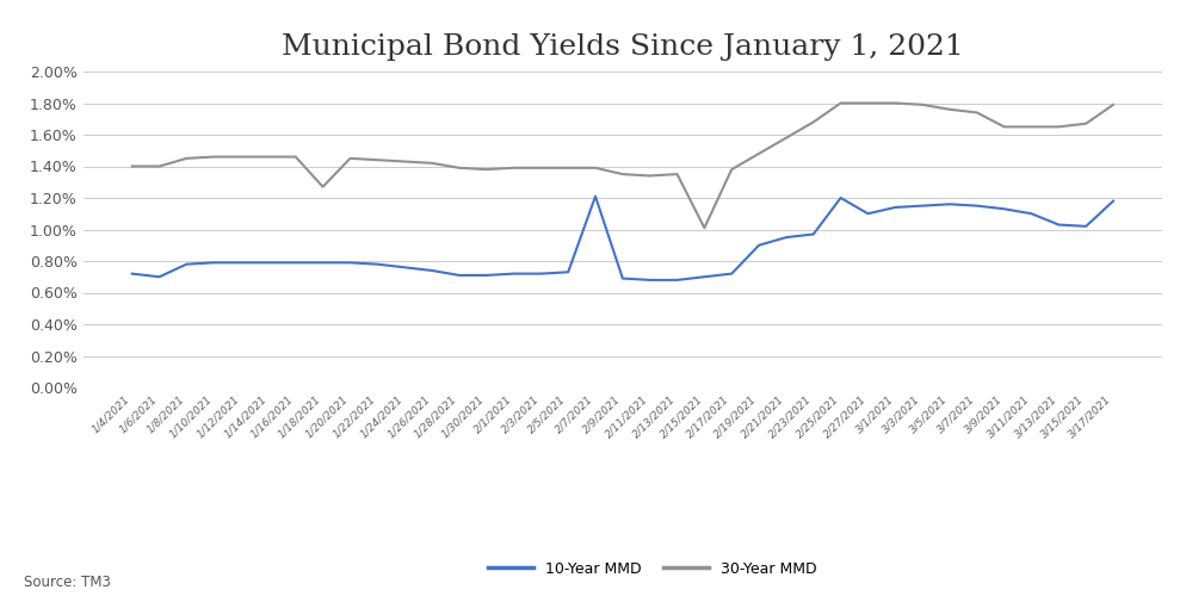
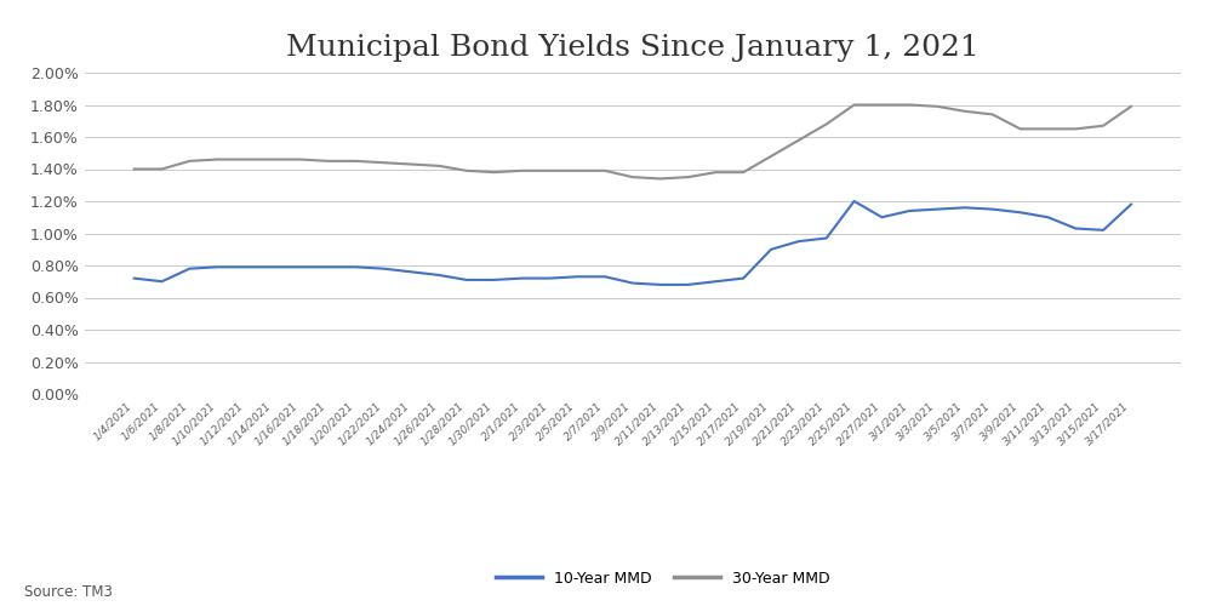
30-Year MMD/1/18/2021: 1.27% -> 1.45%
10-Year MMD/2/7/2021: 1.21% -> 0.73%
30-Year MMD/2/15/2021: 1.01% -> 1.38%
